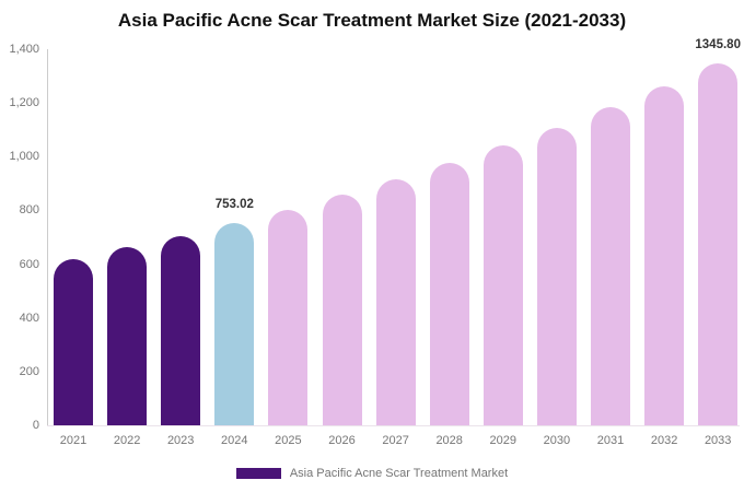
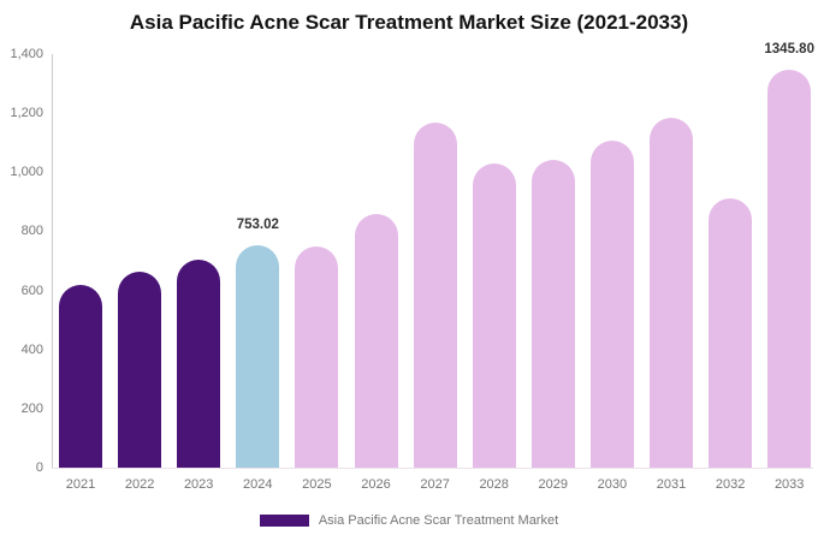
2025: 800 -> 750
2027: 910 -> 1170
2028: 980 -> 1030
2032: 1260 -> 910
